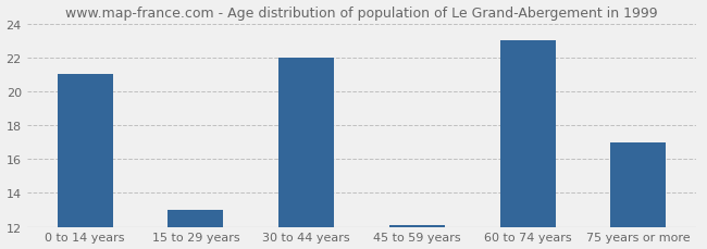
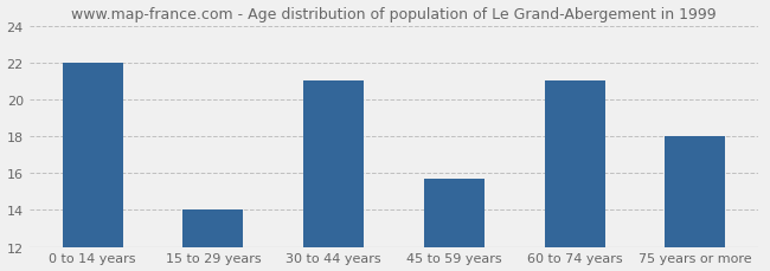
0 to 14 years: 21.0 -> 22.0
15 to 29 years: 13.0 -> 14.0
30 to 44 years: 22.0 -> 21.0
45 to 59 years: 12.1 -> 15.7
60 to 74 years: 23.0 -> 21.0
75 years or more: 17.0 -> 18.0
